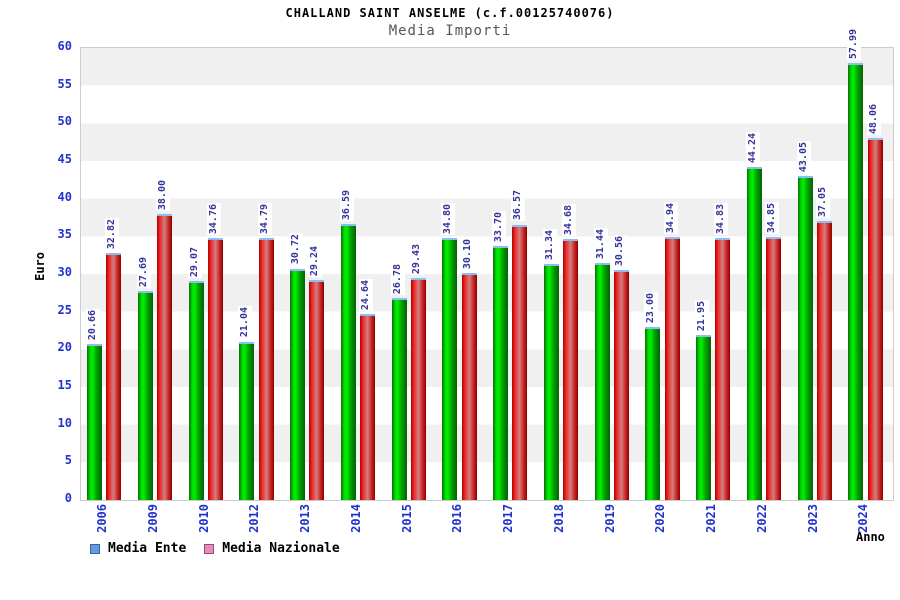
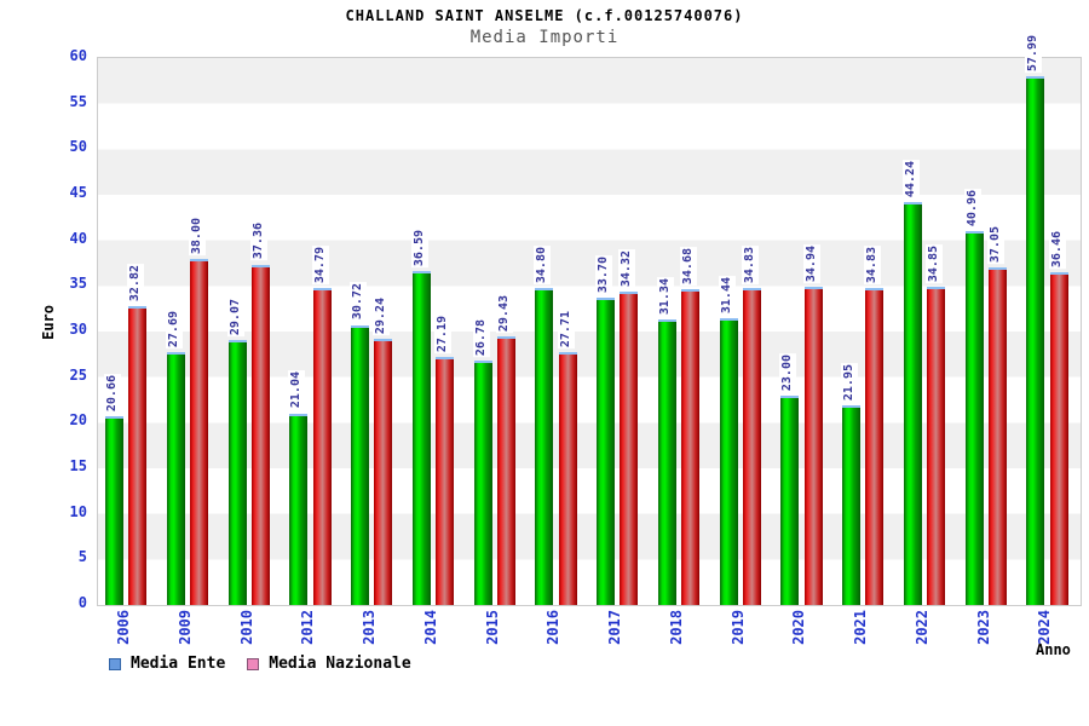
Media Nazionale/2010: 34.76 -> 37.36
Media Nazionale/2014: 24.64 -> 27.19
Media Nazionale/2016: 30.10 -> 27.71
Media Nazionale/2017: 36.57 -> 34.32
Media Nazionale/2019: 30.56 -> 34.83
Media Ente/2023: 43.05 -> 40.96
Media Nazionale/2024: 48.06 -> 36.46
